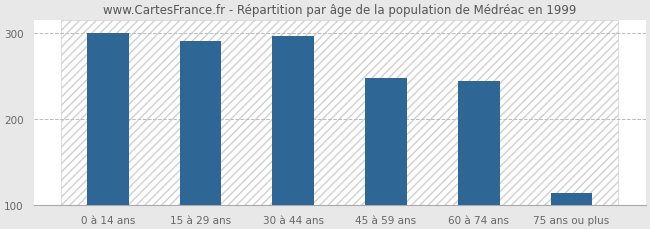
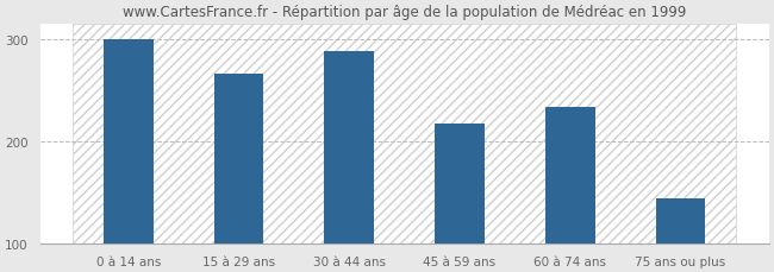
15 à 29 ans: 291 -> 266
30 à 44 ans: 296 -> 288
45 à 59 ans: 248 -> 218
60 à 74 ans: 244 -> 234
75 ans ou plus: 114 -> 144
